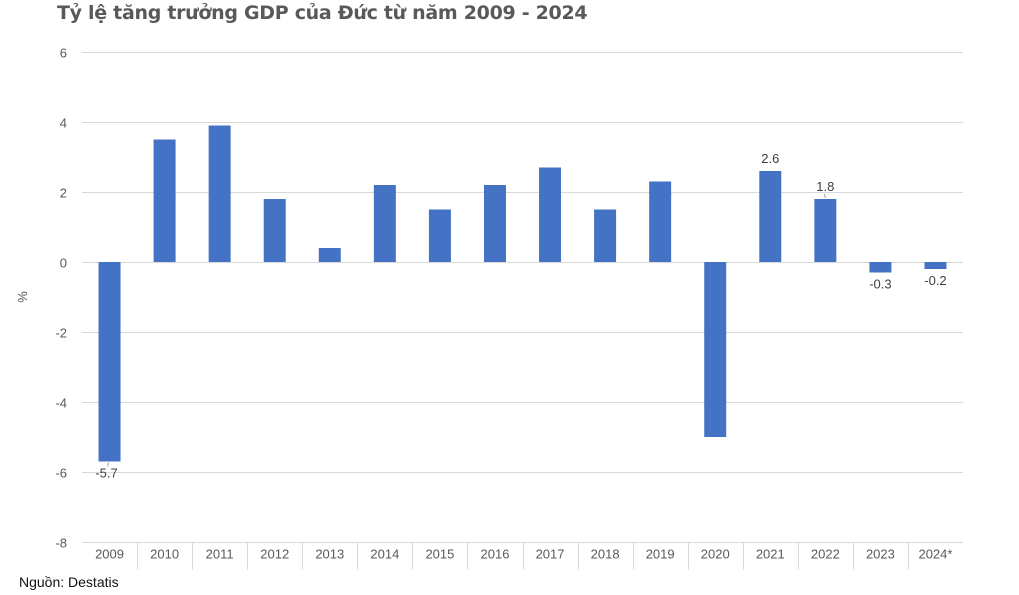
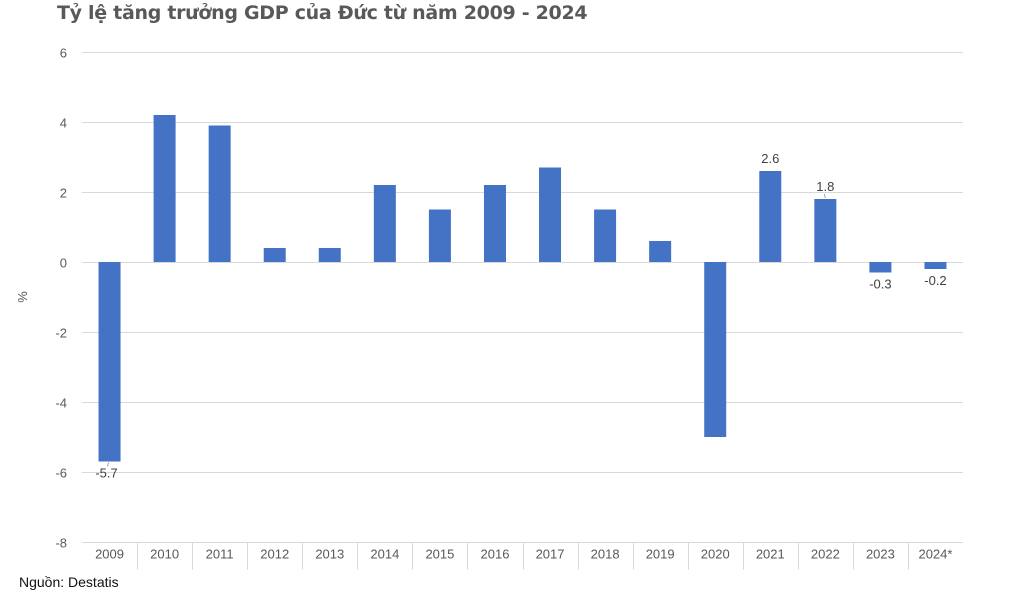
2010: 3.5 -> 4.2
2012: 1.8 -> 0.4
2019: 2.3 -> 0.6
